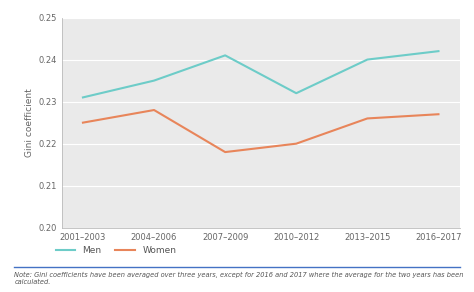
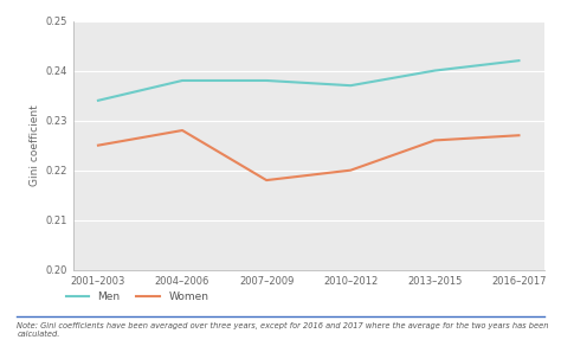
Men/2001–2003: 0.231 -> 0.234
Men/2004–2006: 0.235 -> 0.238
Men/2007–2009: 0.241 -> 0.238
Men/2010–2012: 0.232 -> 0.237
